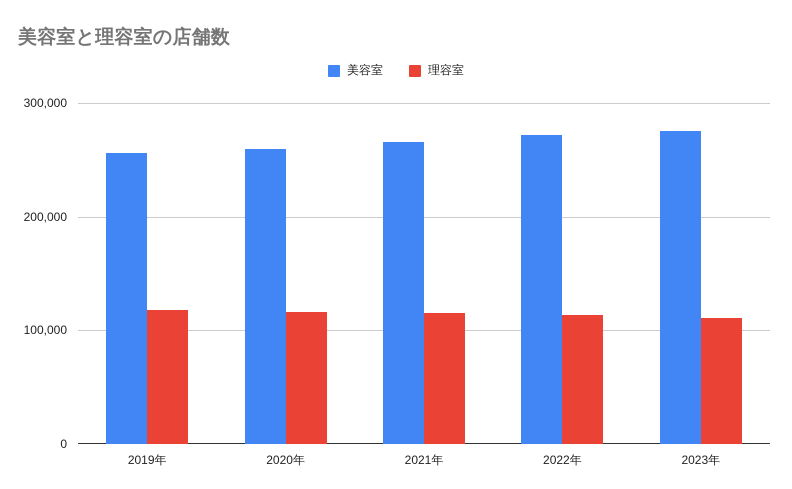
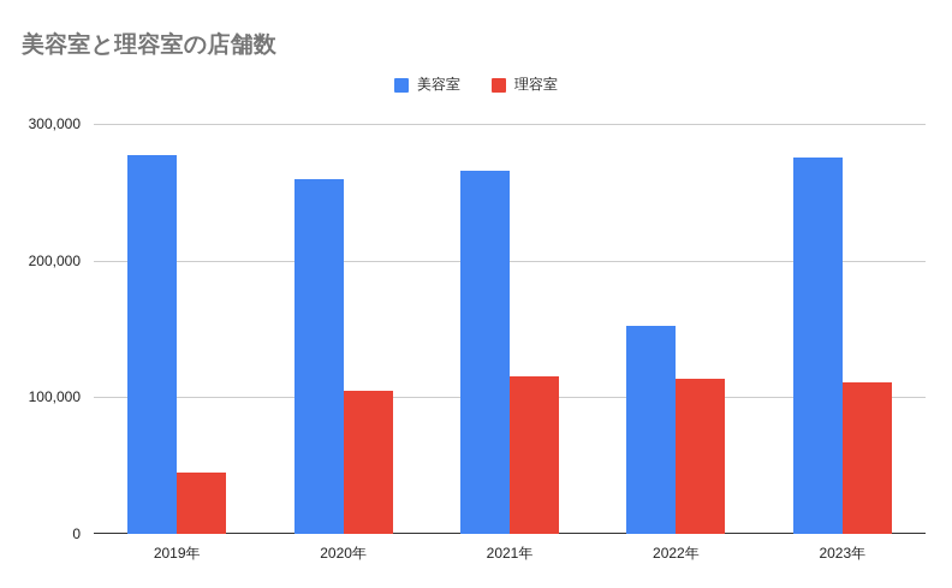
美容室/2019年: 256000 -> 277000
理容室/2019年: 118000 -> 45000
理容室/2020年: 116000 -> 105000
美容室/2022年: 272000 -> 152000
